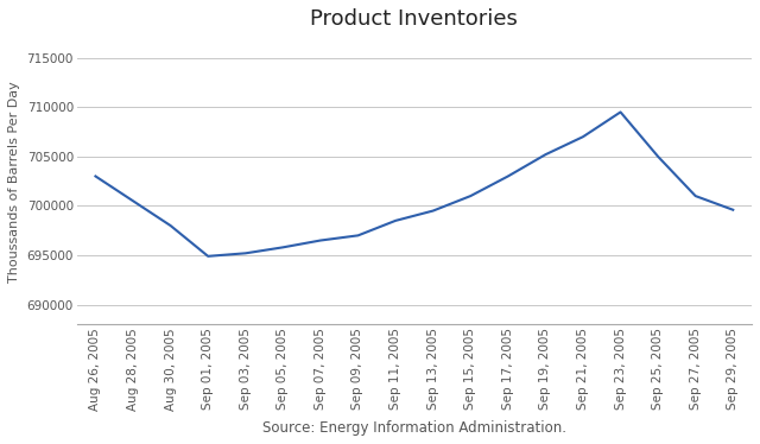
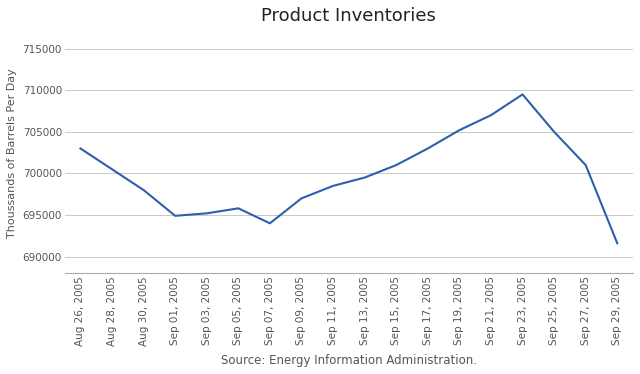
Sep 07, 2005: 696500 -> 694000
Sep 29, 2005: 699600 -> 691600
